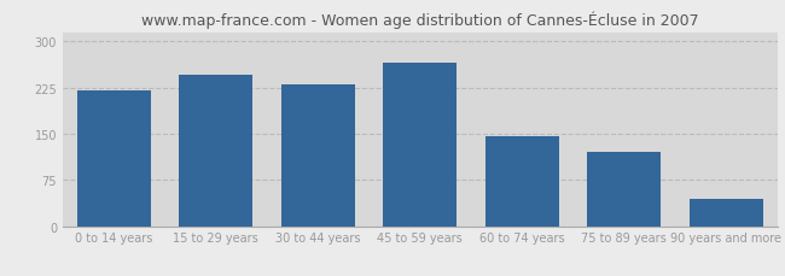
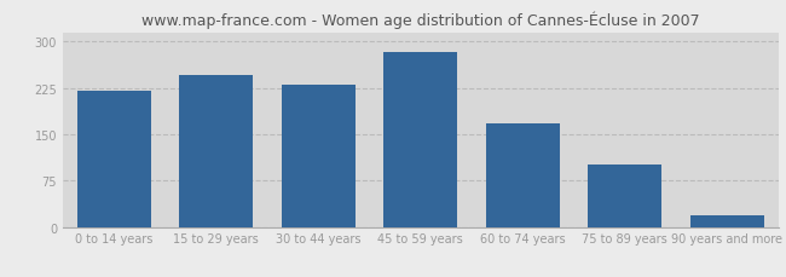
45 to 59 years: 266 -> 283
60 to 74 years: 146 -> 168
75 to 89 years: 120 -> 100
90 years and more: 44 -> 18
